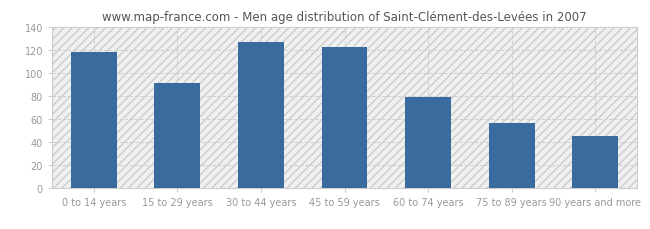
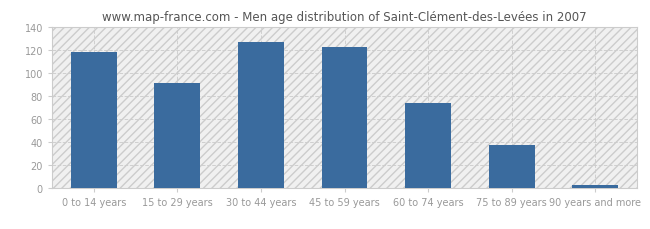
60 to 74 years: 79 -> 74
75 to 89 years: 56 -> 37
90 years and more: 45 -> 2
